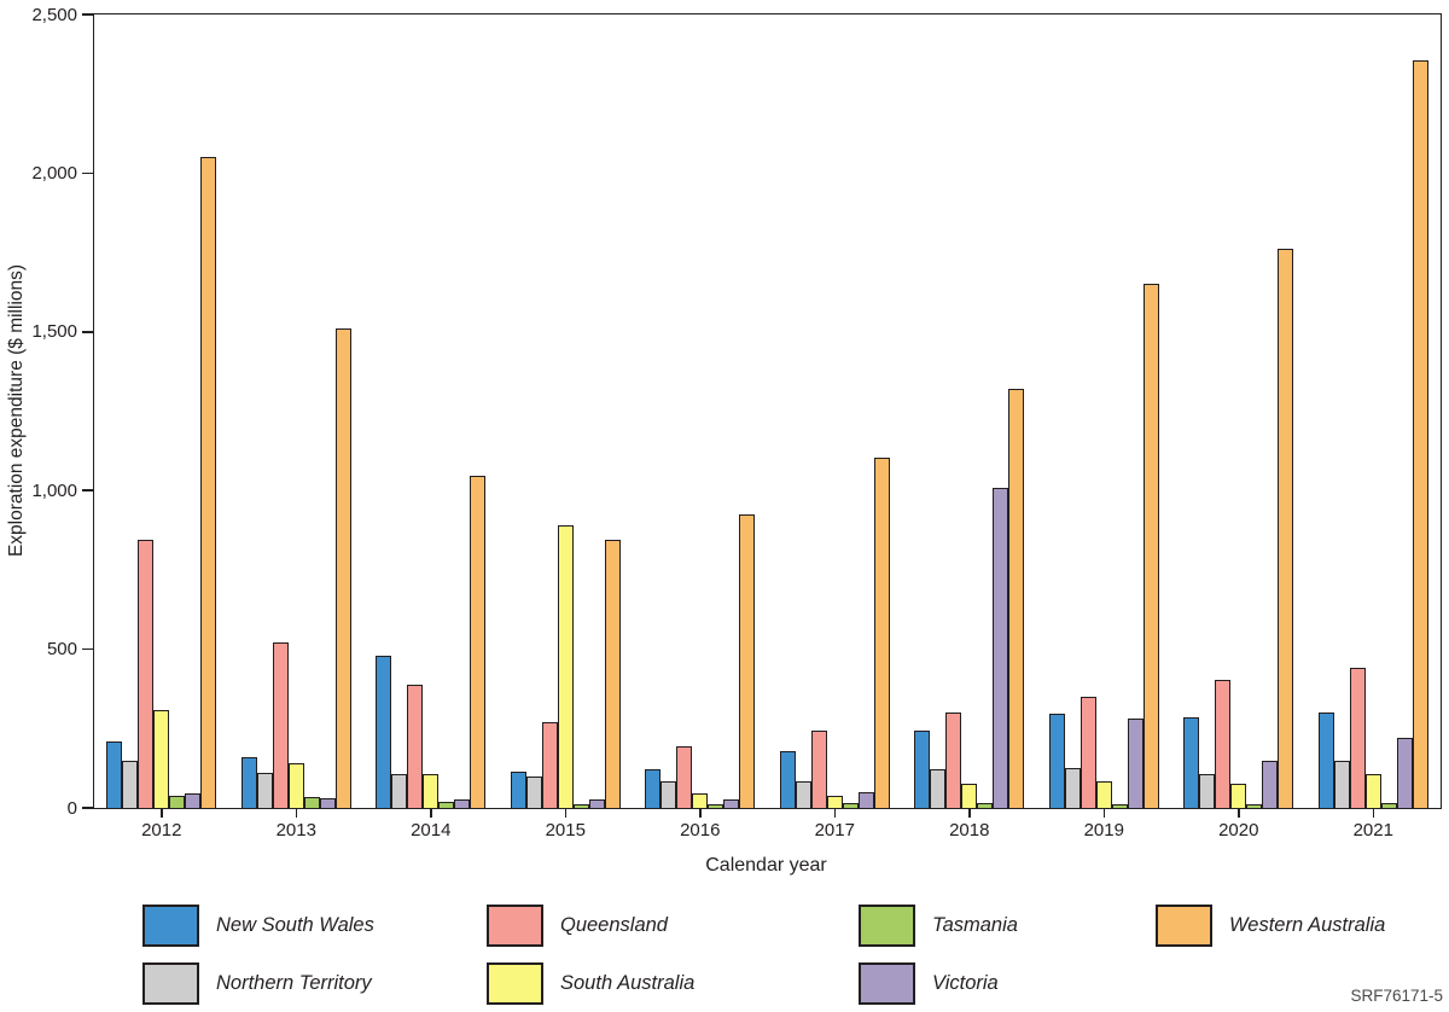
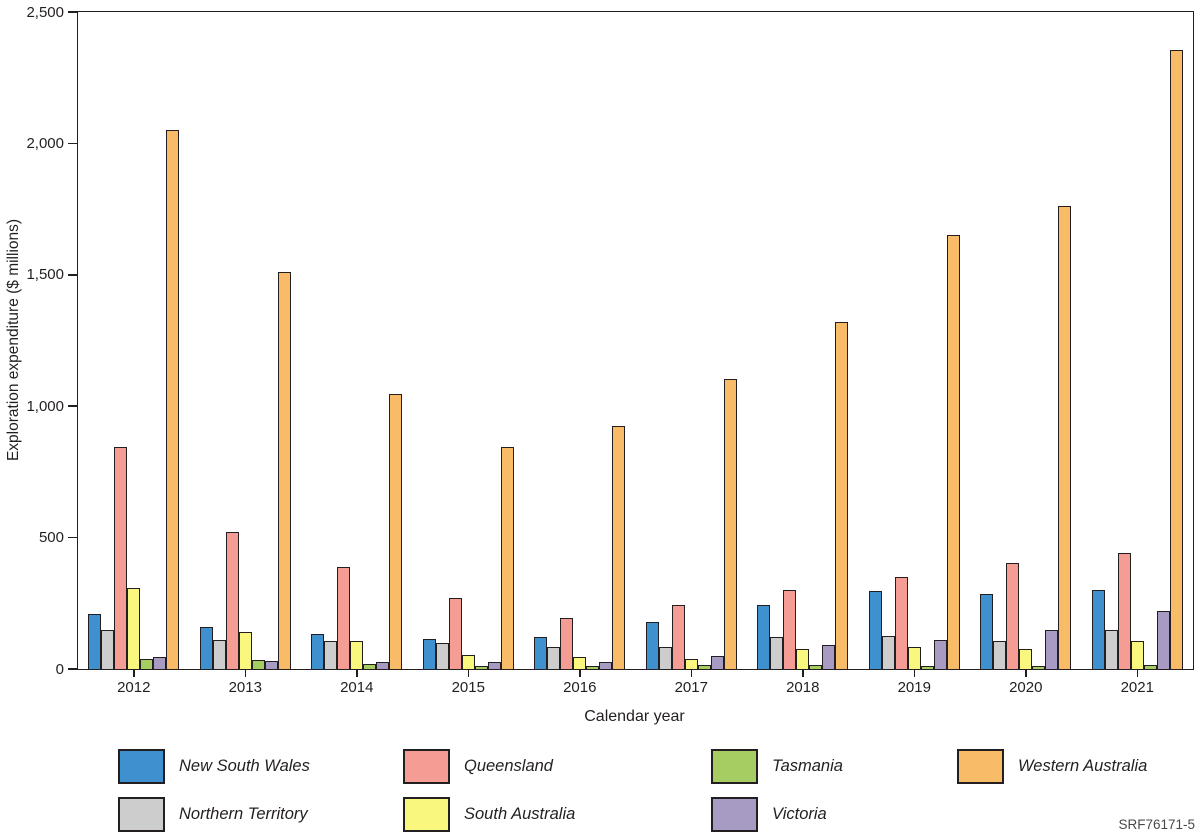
New South Wales/2014: 480 -> 140
South Australia/2015: 890 -> 60
Victoria/2018: 1010 -> 90
Victoria/2019: 280 -> 110
